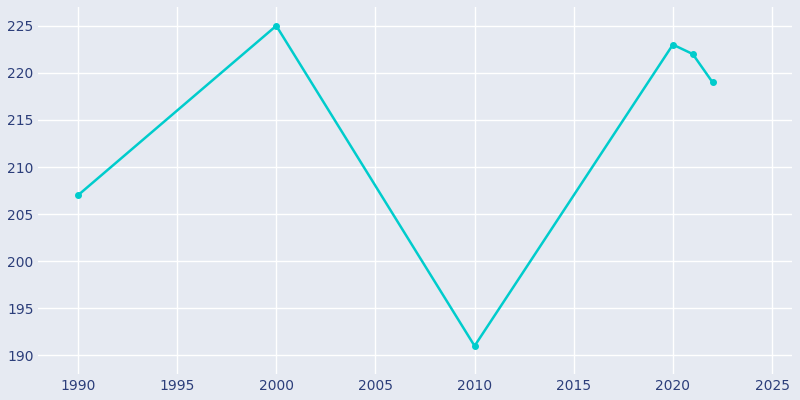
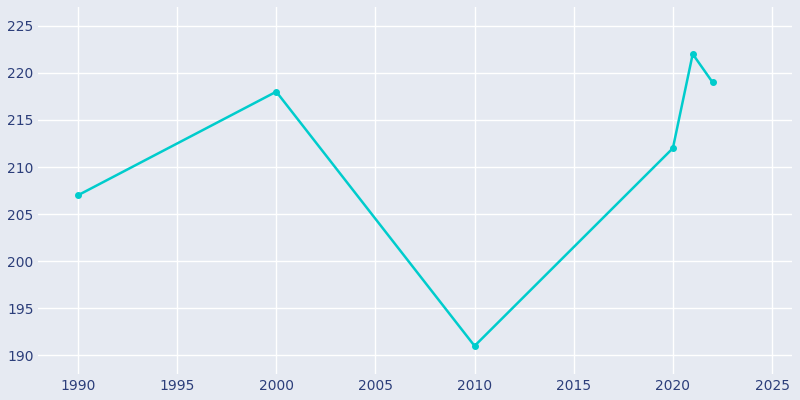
2000: 225 -> 218
2020: 223 -> 212
